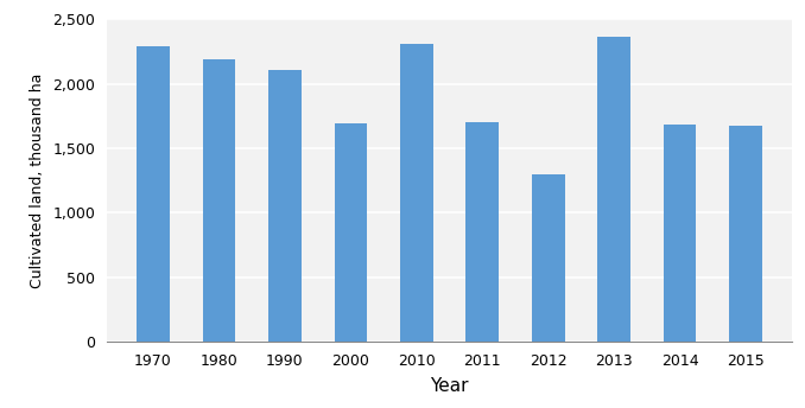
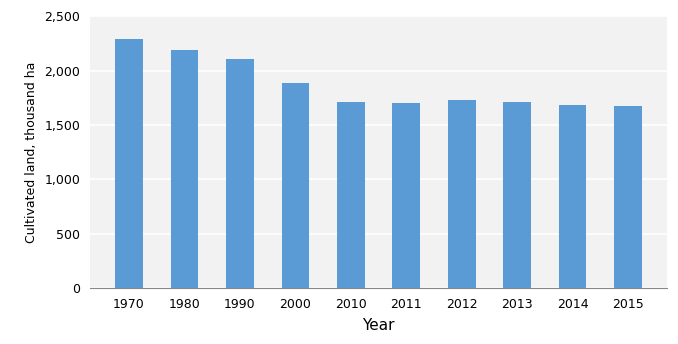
2000: 1,690 -> 1,880
2010: 2,310 -> 1,710
2012: 1,300 -> 1,730
2013: 2,360 -> 1,710
